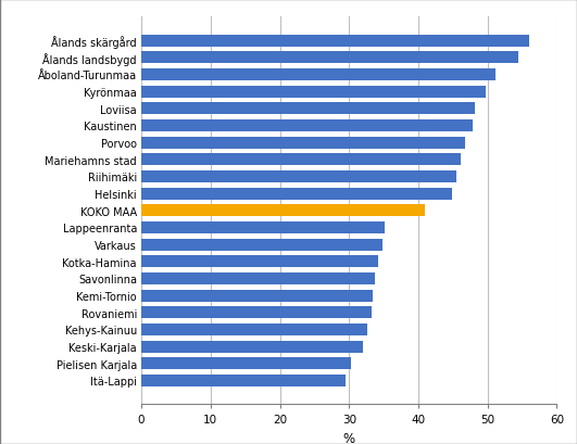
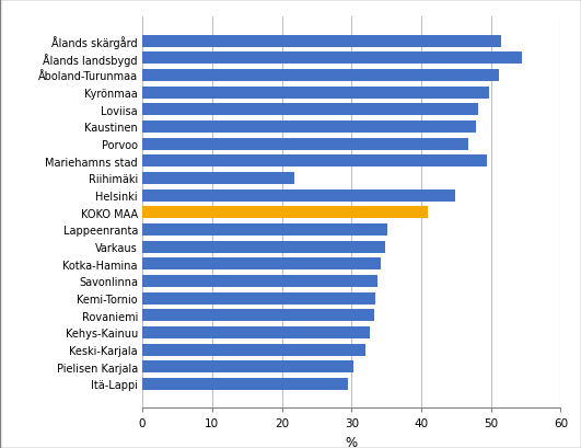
Ålands skärgård: 56.0 -> 51.4
Mariehamns stad: 46.2 -> 49.4
Riihimäki: 45.5 -> 21.8
